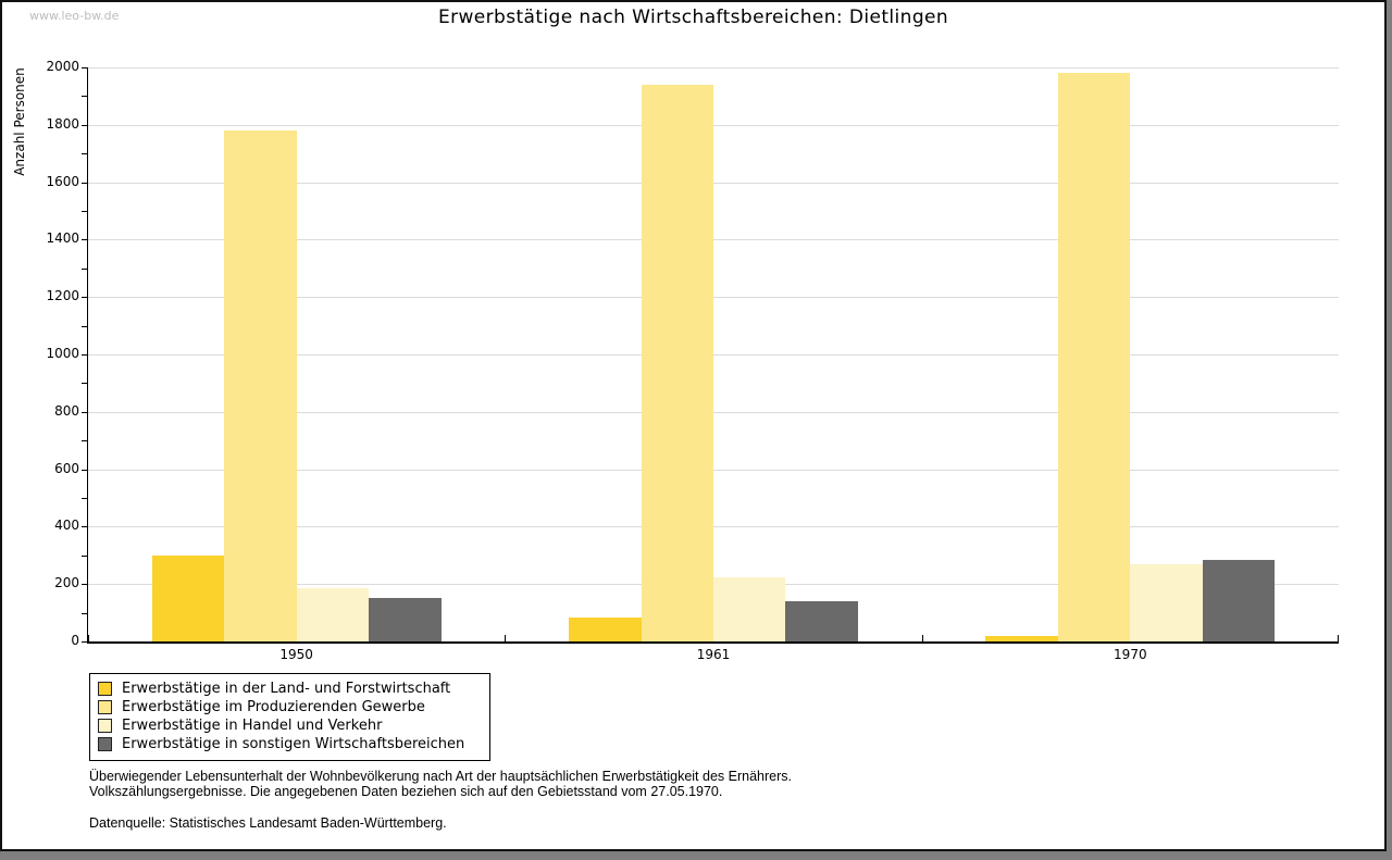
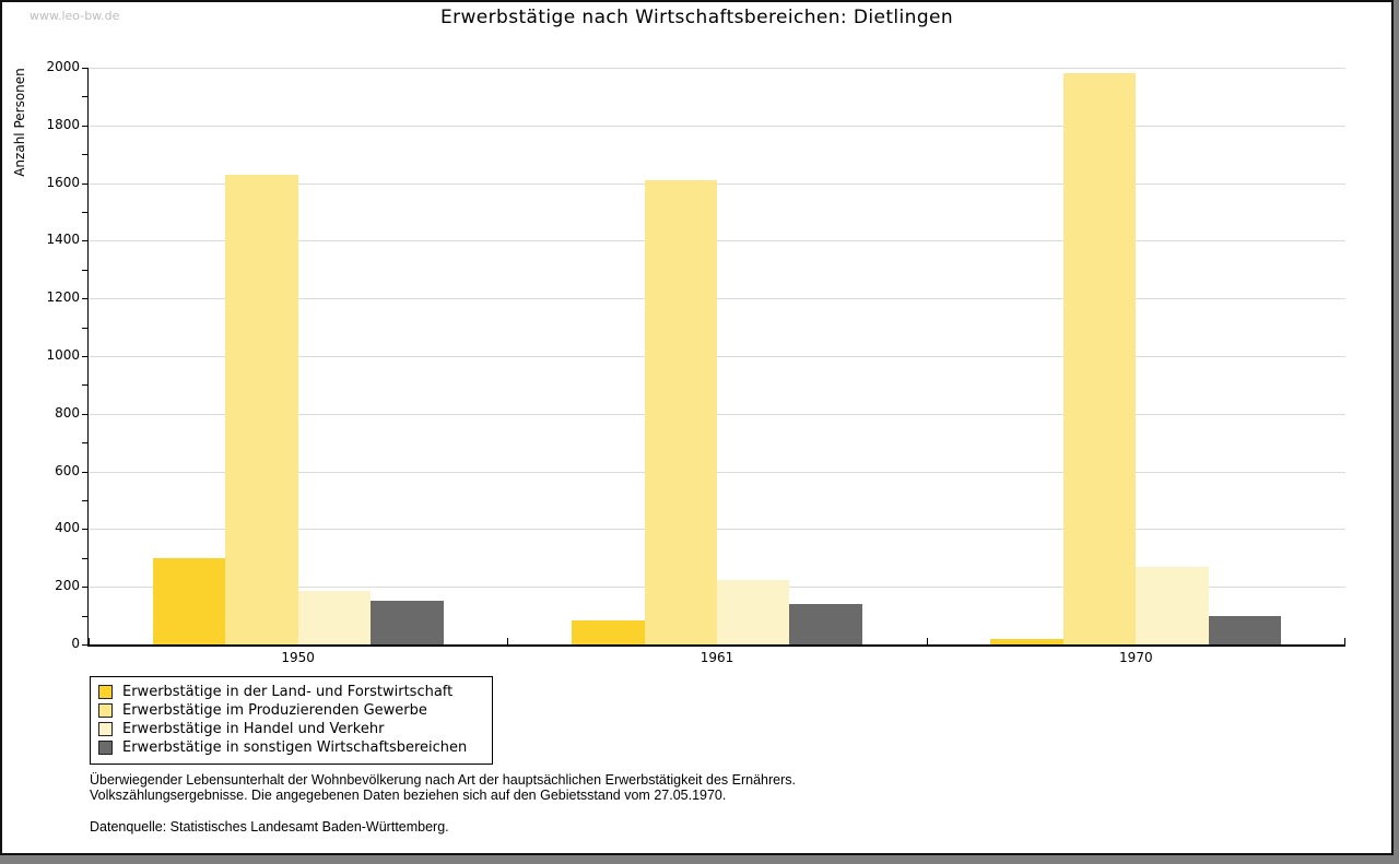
Erwerbstätige im Produzierenden Gewerbe/1950: 1780 -> 1630
Erwerbstätige im Produzierenden Gewerbe/1961: 1940 -> 1610
Erwerbstätige in sonstigen Wirtschaftsbereichen/1970: 280 -> 100
